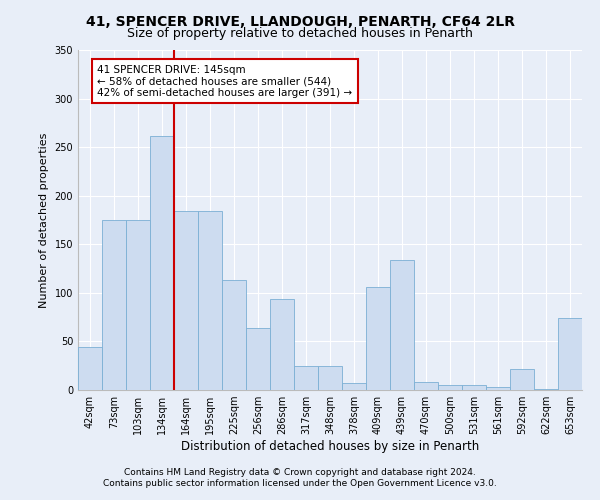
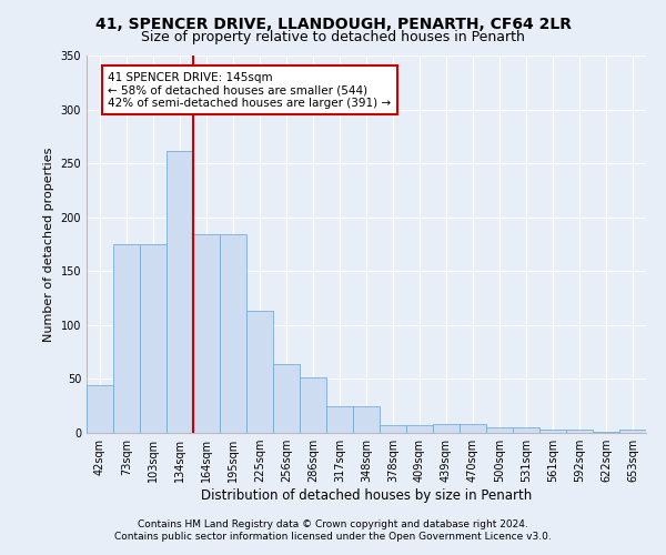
286sqm: 94 -> 51
409sqm: 106 -> 7
439sqm: 134 -> 8
592sqm: 22 -> 3
653sqm: 74 -> 3
